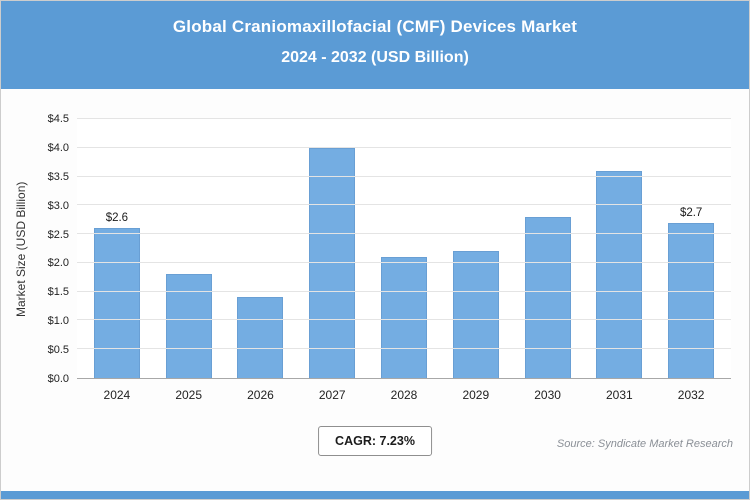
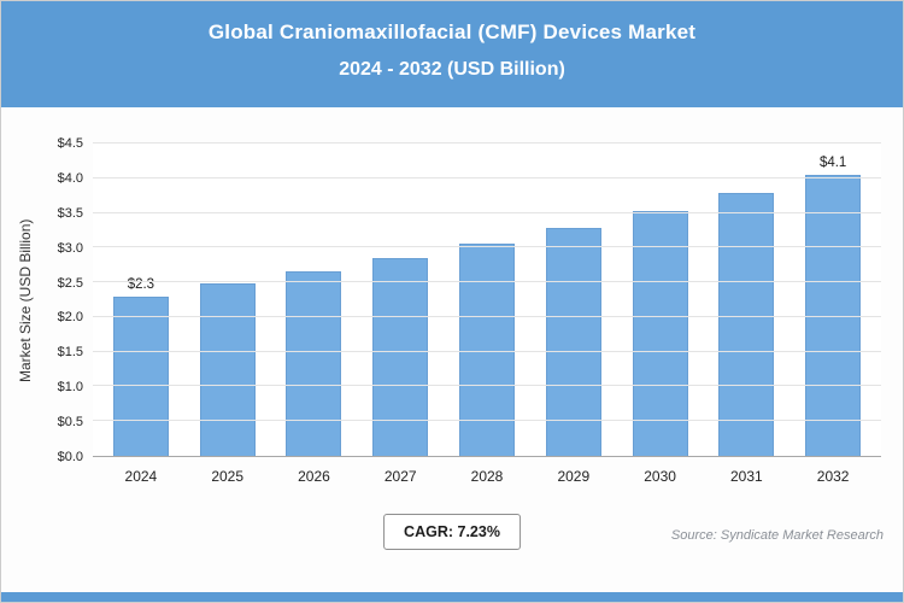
2024: $2.6 -> $2.3
2025: $1.8 -> $2.5
2026: $1.4 -> $2.7
2027: $4.0 -> $2.9
2028: $2.1 -> $3.1
2029: $2.2 -> $3.3
2030: $2.8 -> $3.5
2031: $3.6 -> $3.8
2032: $2.7 -> $4.1
